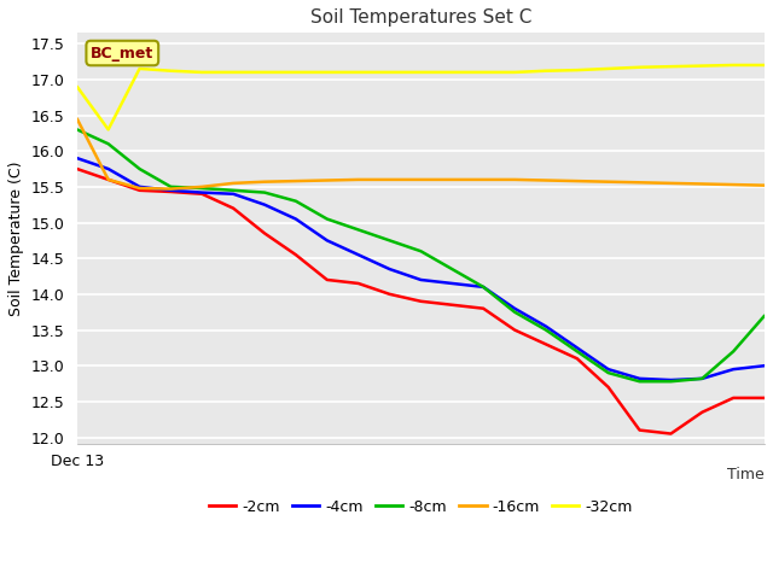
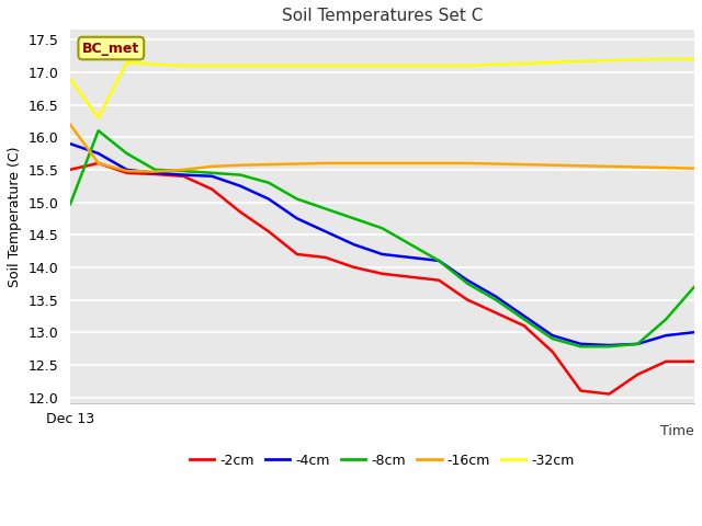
-2cm/Dec 13: 15.75 -> 15.50
-8cm/Dec 13: 16.30 -> 14.96
-16cm/Dec 13: 16.45 -> 16.20
